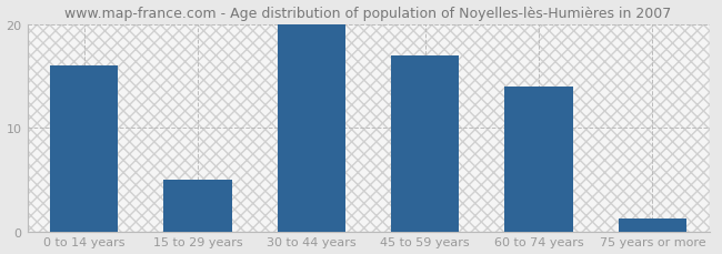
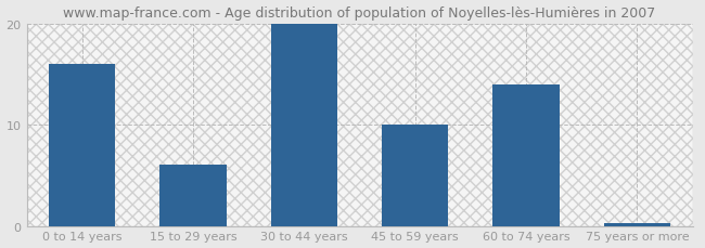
15 to 29 years: 5.0 -> 6.0
45 to 59 years: 17.0 -> 10.0
75 years or more: 1.2 -> 0.3
